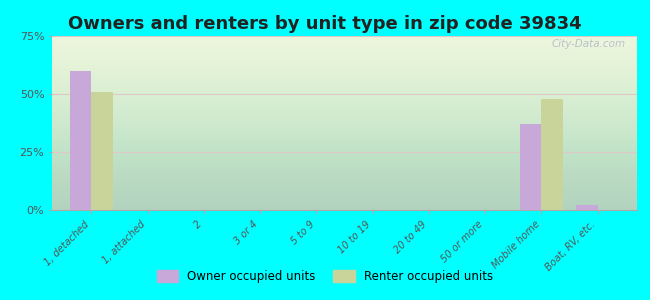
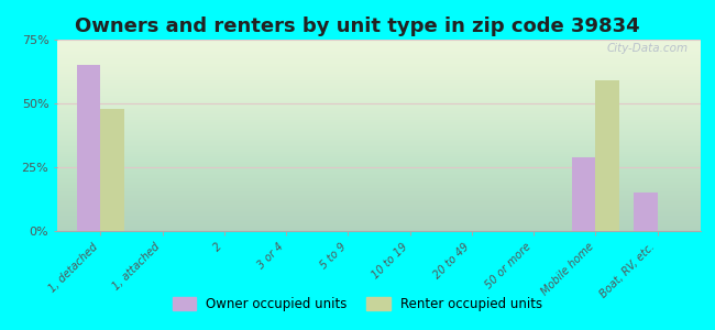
Owner occupied units/1, detached: 60% -> 65%
Renter occupied units/1, detached: 51% -> 48%
Owner occupied units/Mobile home: 37% -> 29%
Renter occupied units/Mobile home: 48% -> 59%
Owner occupied units/Boat, RV, etc.: 2% -> 15%
